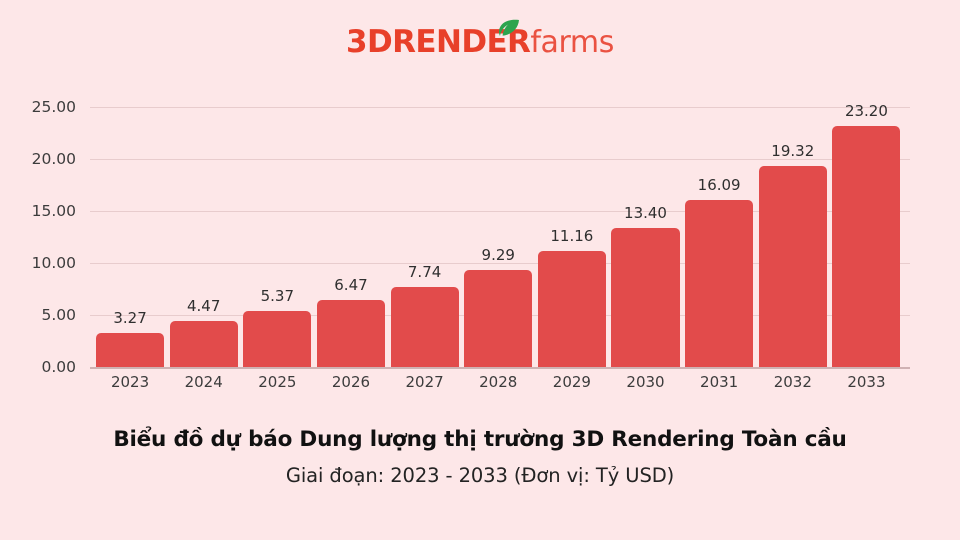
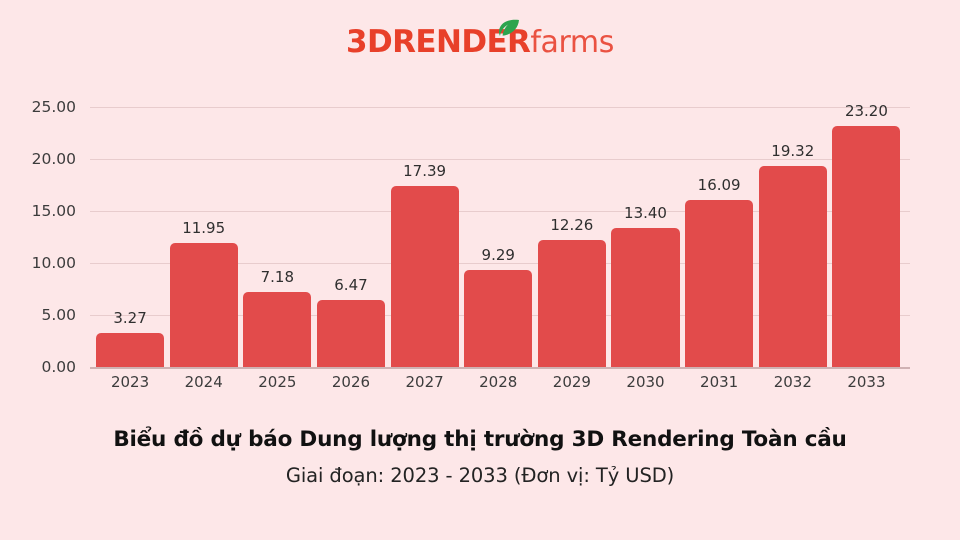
2024: 4.47 -> 11.95
2025: 5.37 -> 7.18
2027: 7.74 -> 17.39
2029: 11.16 -> 12.26
